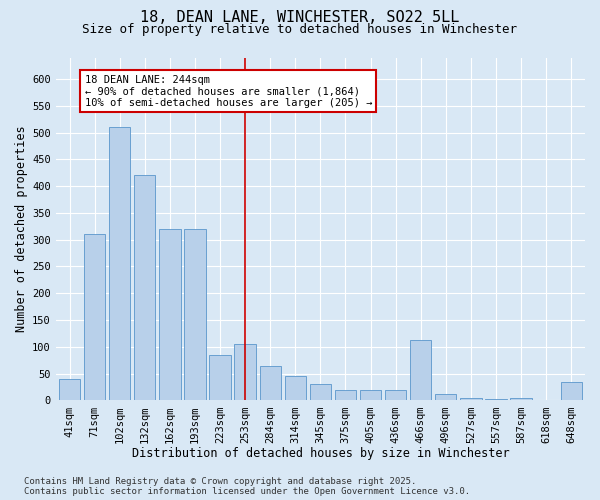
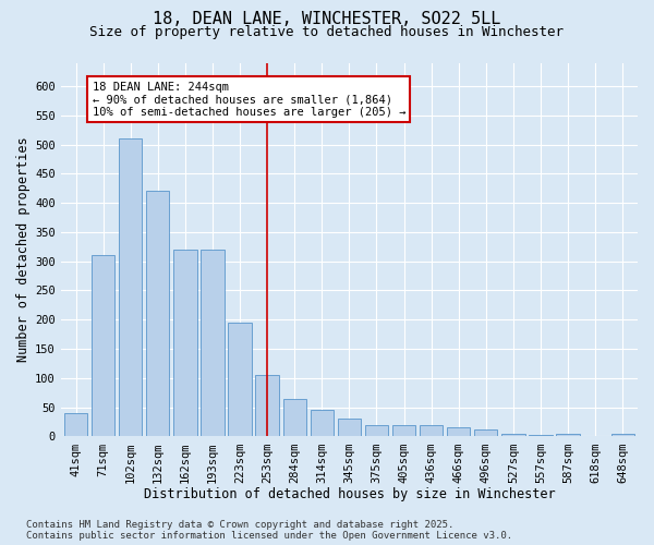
223sqm: 84 -> 195
466sqm: 112 -> 15
648sqm: 34 -> 5
